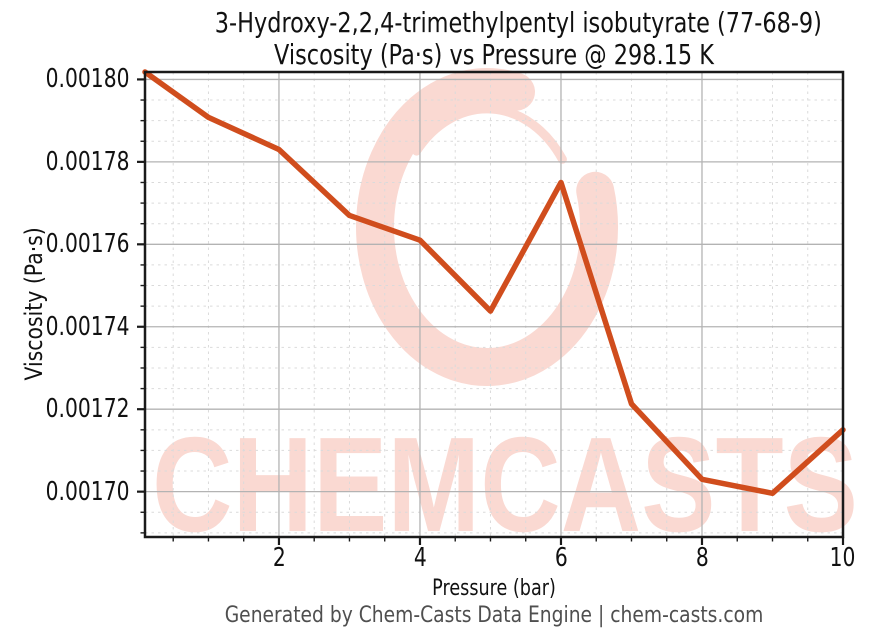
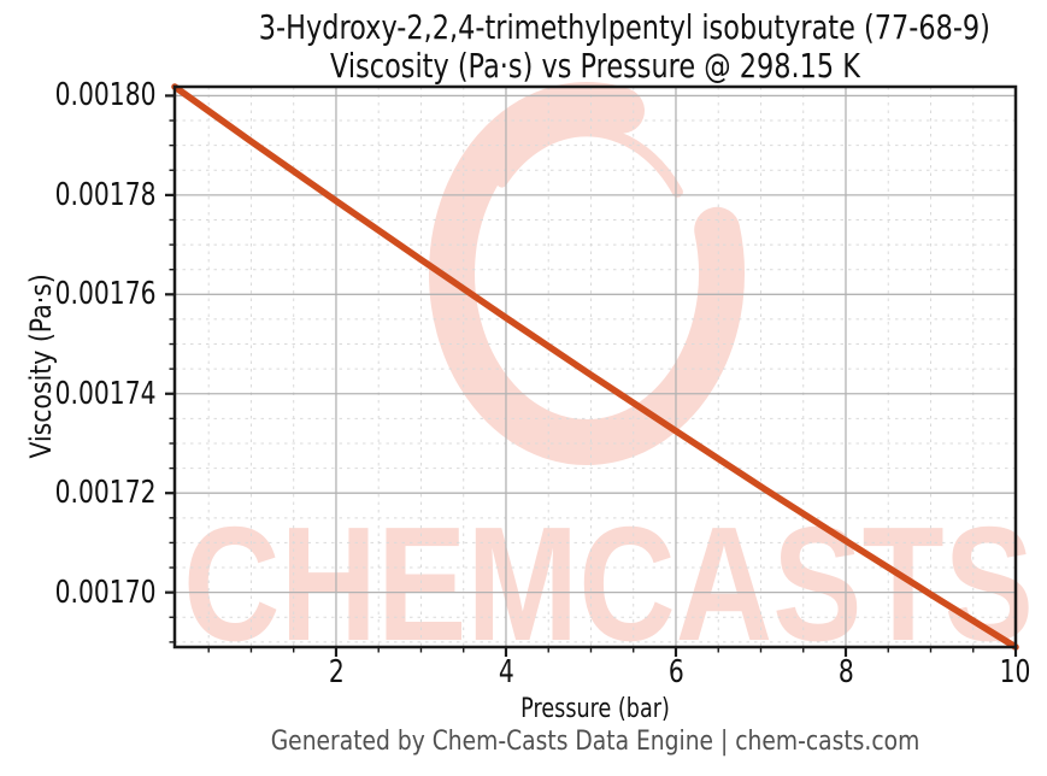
2: 0.001783 -> 0.001779
4: 0.001761 -> 0.001755
6: 0.001775 -> 0.001733
8: 0.001703 -> 0.001710
10: 0.001715 -> 0.001689
